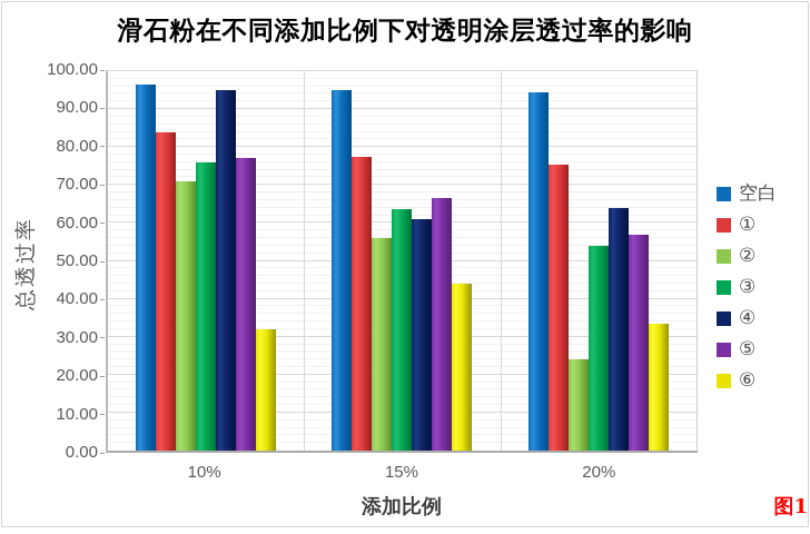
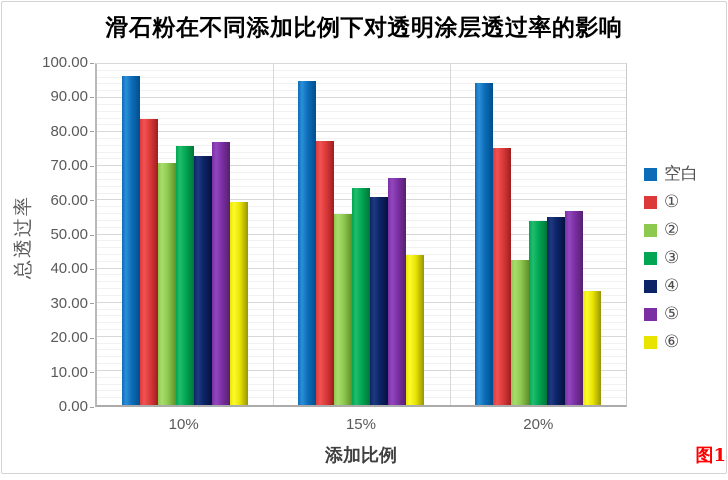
④/10%: 95 -> 73
⑥/10%: 32 -> 60
②/20%: 24 -> 42
④/20%: 64 -> 55
